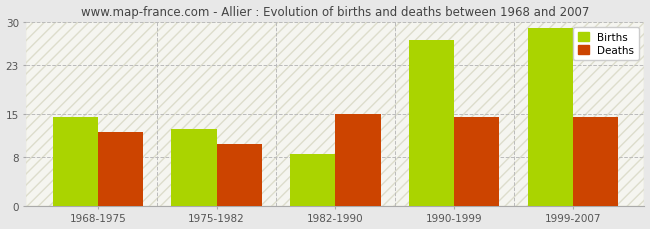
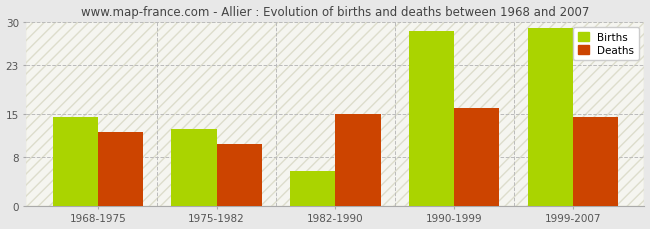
Births/1982-1990: 8.5 -> 5.6
Births/1990-1999: 27.0 -> 28.4
Deaths/1990-1999: 14.5 -> 16.0
